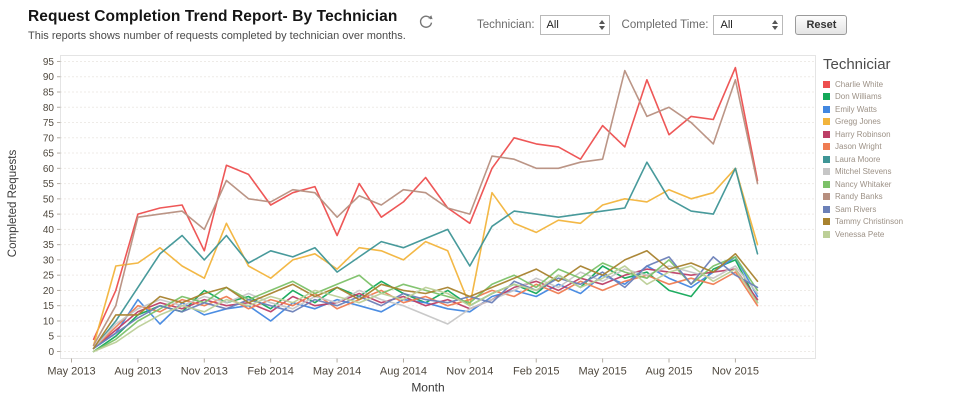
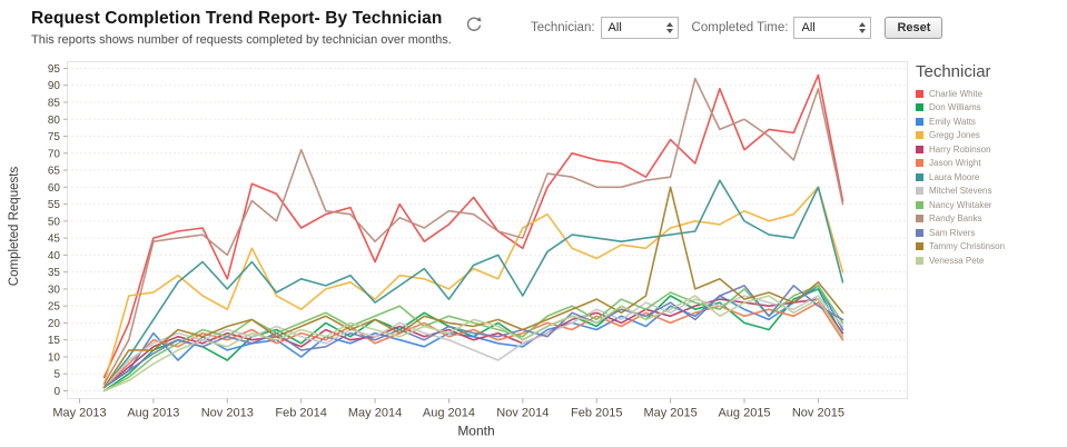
Don Williams/Nov 2013: 20 -> 9
Randy Banks/Feb 2014: 49 -> 71
Sam Rivers/Feb 2014: 15 -> 12
Laura Moore/Aug 2014: 34 -> 27
Gregg Jones/Nov 2014: 15 -> 48
Tammy Christinson/May 2015: 25 -> 60
